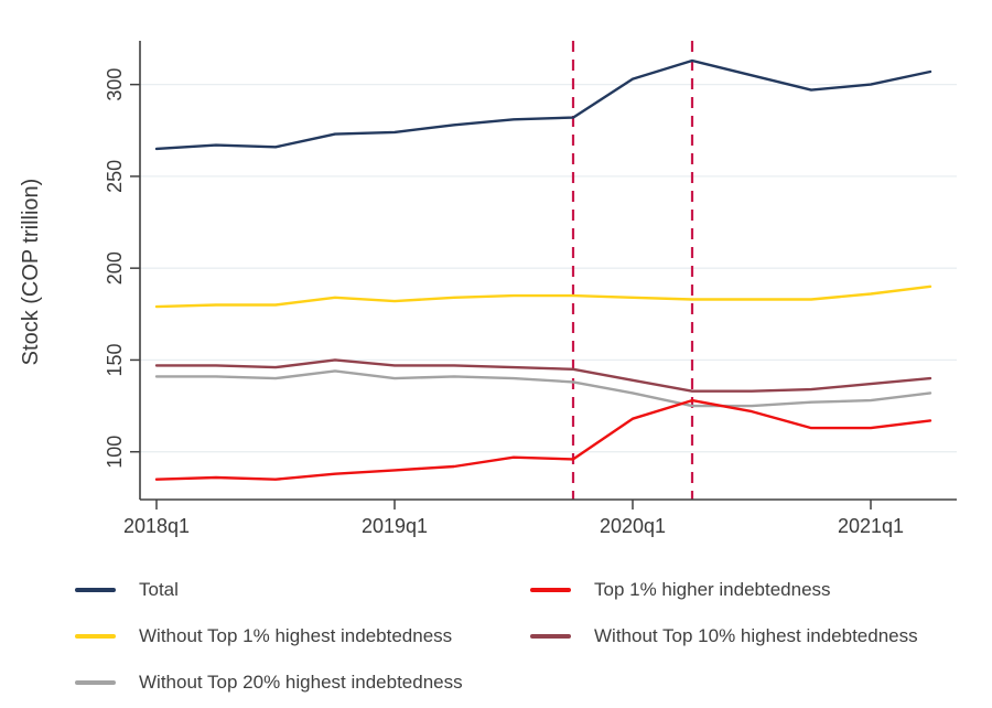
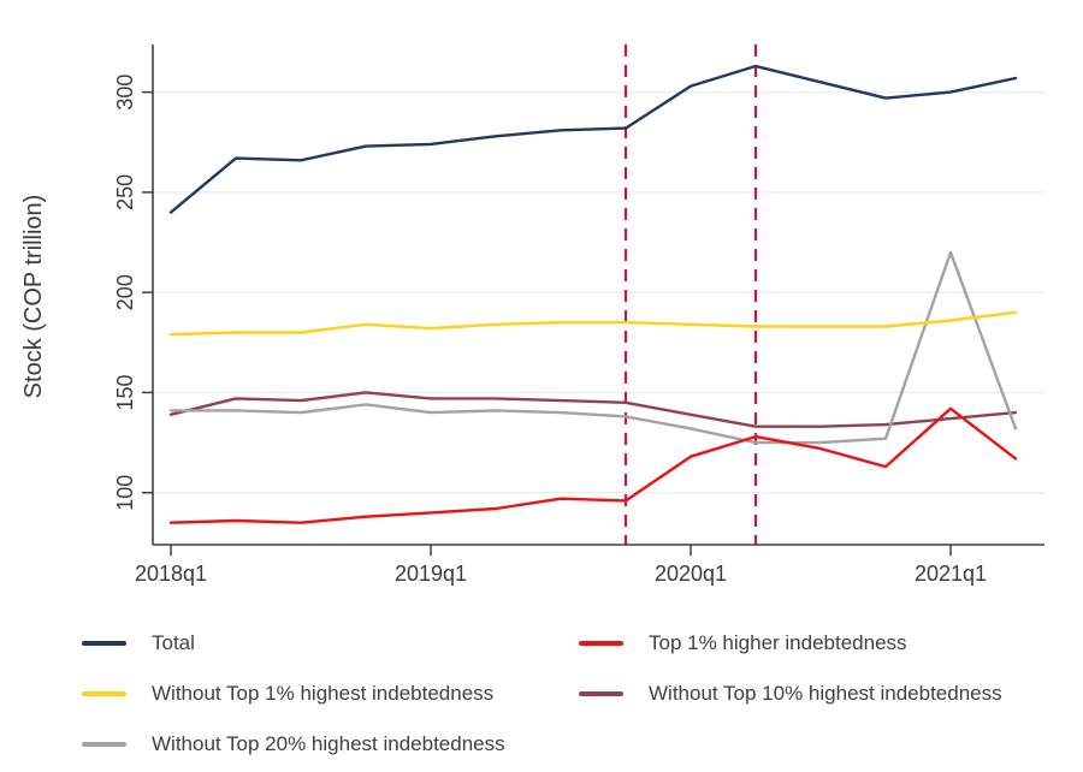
Total/2018q1: 265 -> 240
Without Top 10% highest indebtedness/2018q1: 147 -> 139
Top 1% higher indebtedness/2021q1: 113 -> 142
Without Top 20% highest indebtedness/2021q1: 128 -> 220
